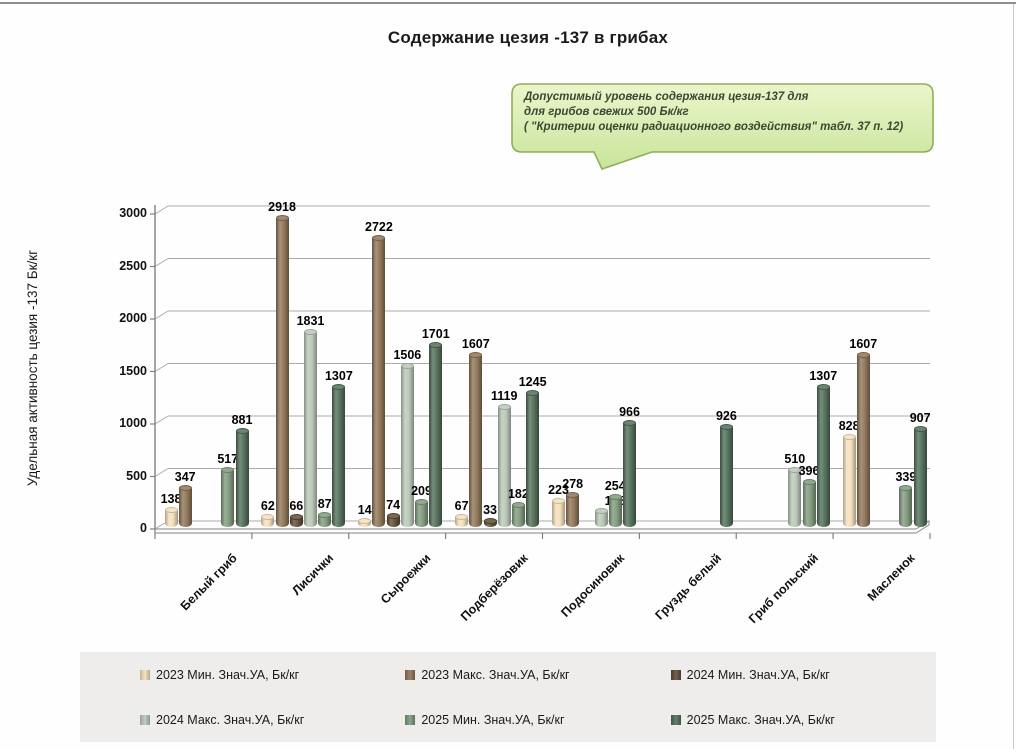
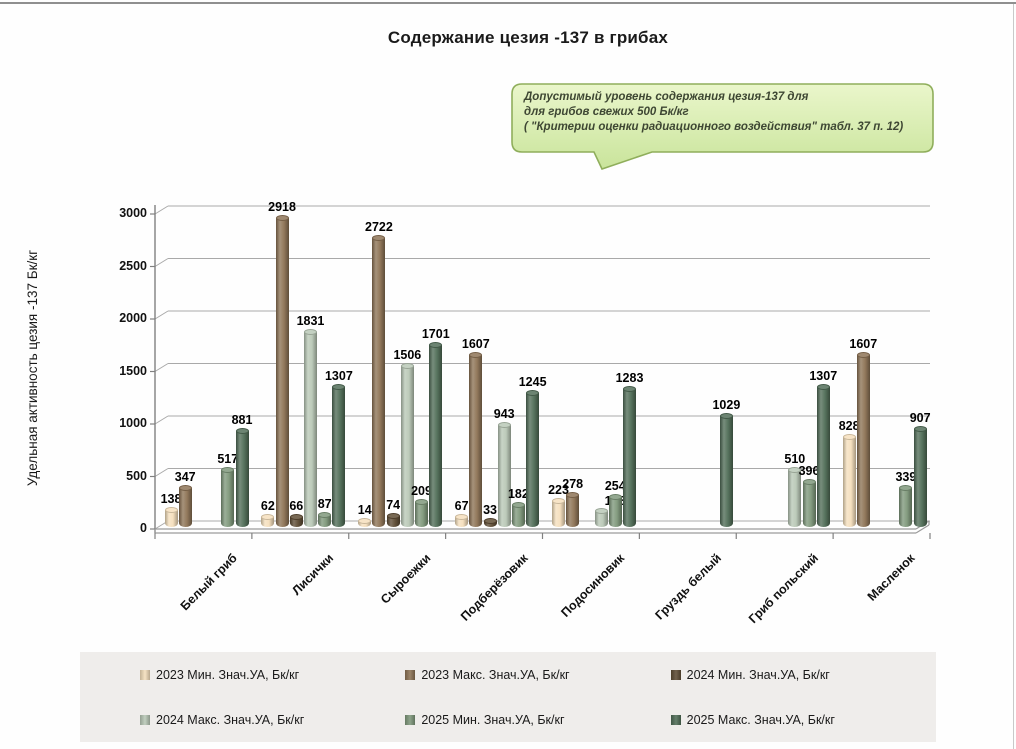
2024 Макс. Знач.УА, Бк/кг/Подберёзовик: 1119 -> 943
2025 Макс. Знач.УА, Бк/кг/Подосиновик: 966 -> 1283
2025 Макс. Знач.УА, Бк/кг/Груздь белый: 926 -> 1029
